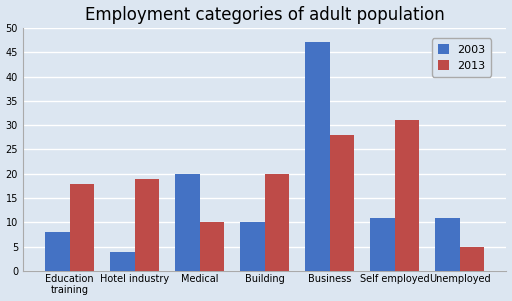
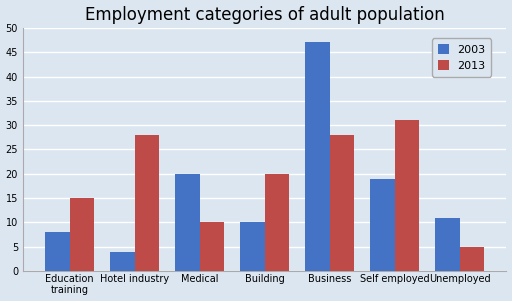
2013/Education training: 18 -> 15
2013/Hotel industry: 19 -> 28
2003/Self employed: 11 -> 19
